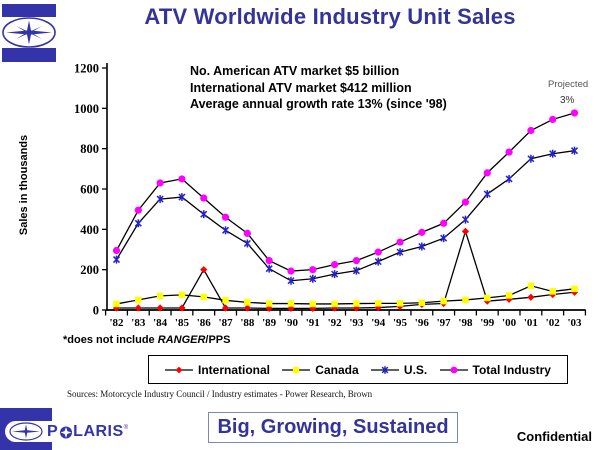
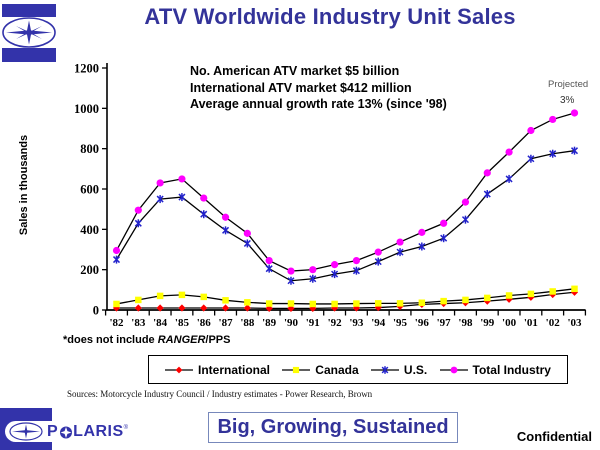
International/'86: 200 -> 10
International/'98: 390 -> 40
Canada/'01: 120 -> 80
